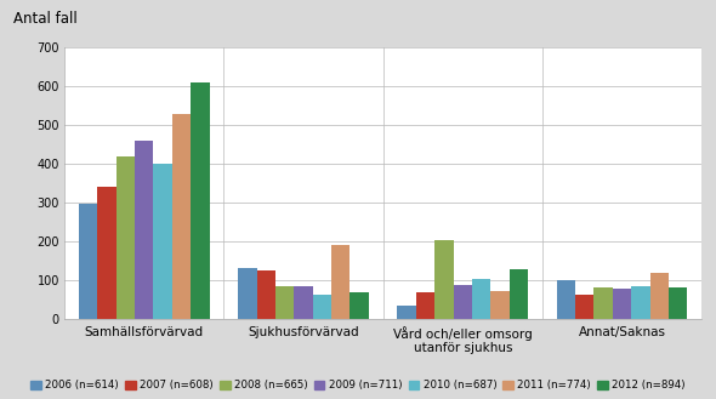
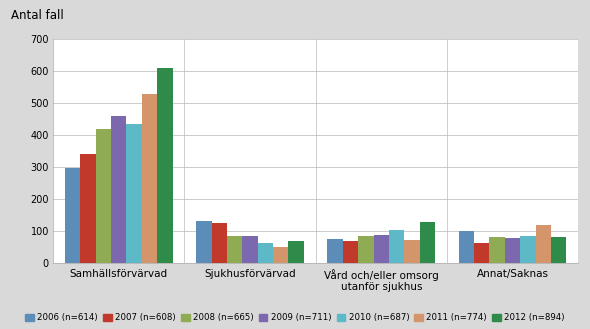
2010 (n=687)/Samhällsförvärvad: 400 -> 435
2011 (n=774)/Sjukhusförvärvad: 190 -> 52
2006 (n=614)/Vård och/eller omsorg utanför sjukhus: 35 -> 75
2008 (n=665)/Vård och/eller omsorg utanför sjukhus: 205 -> 85
